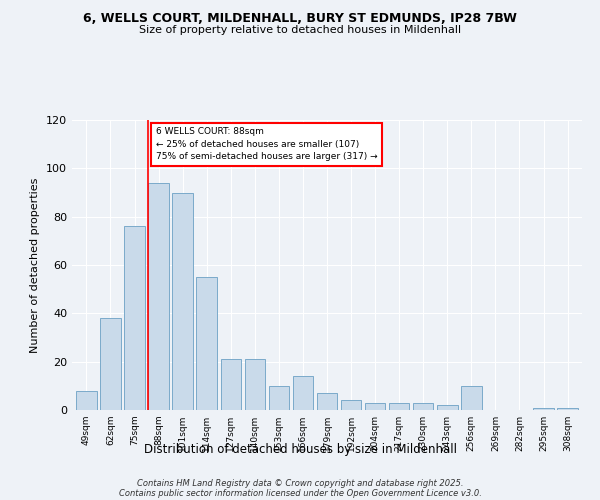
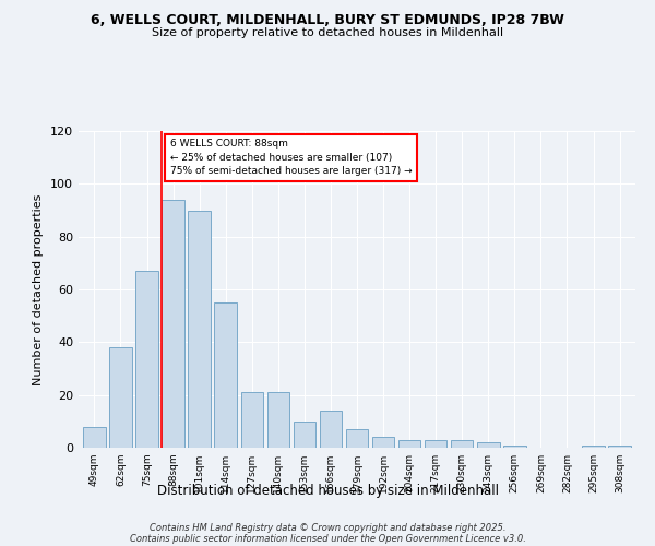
75sqm: 76 -> 67
256sqm: 10 -> 1
